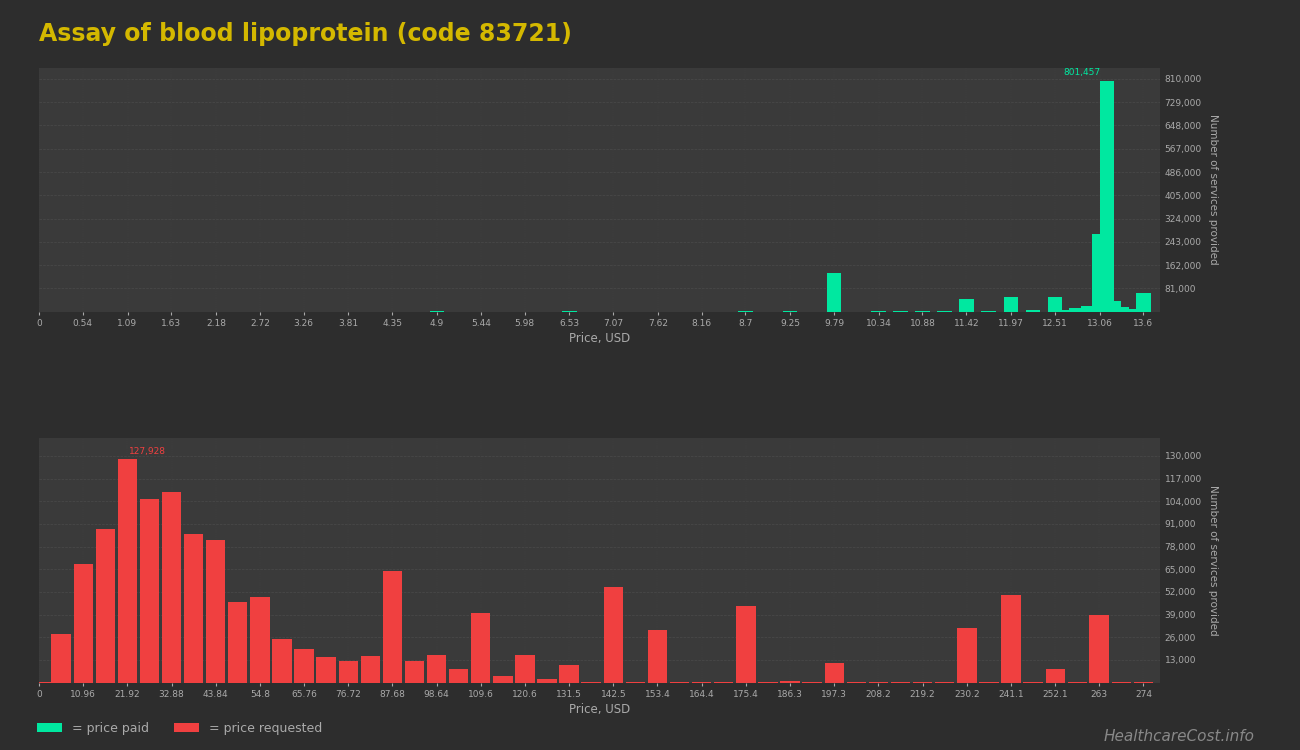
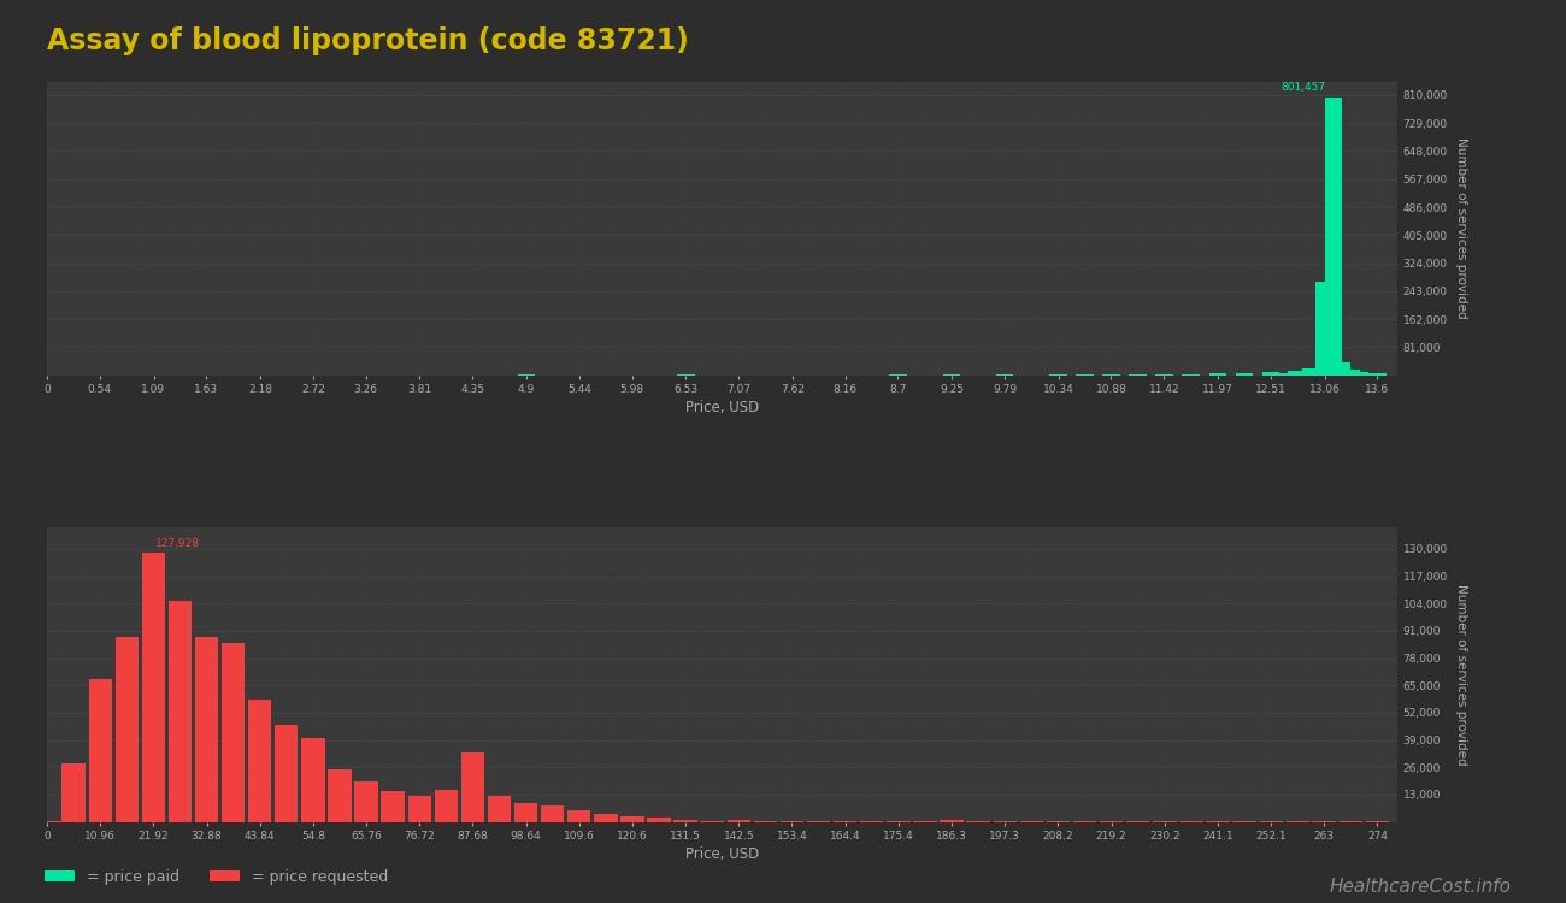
9.79: 135,000 -> 1,000
11.42: 45,000 -> 3,000
11.97: 50,000 -> 4,000
12.51: 50,000 -> 9,000
13.6: 65,000 -> 4,000
32.88: 109,000 -> 88,000
43.84: 82,000 -> 58,000
54.8: 49,000 -> 40,000
87.68: 64,000 -> 33,000
98.64: 16,000 -> 9,000
109.6: 40,000 -> 6,000
120.6: 16,000 -> 3,000
131.5: 10,000 -> 1,000
142.5: 55,000 -> 1,000
153.4: 30,000 -> 0
175.4: 44,000 -> 0
197.3: 11,000 -> 0
230.2: 31,000 -> 0
241.1: 50,000 -> 0
252.1: 8,000 -> 0
263: 39,000 -> 0
